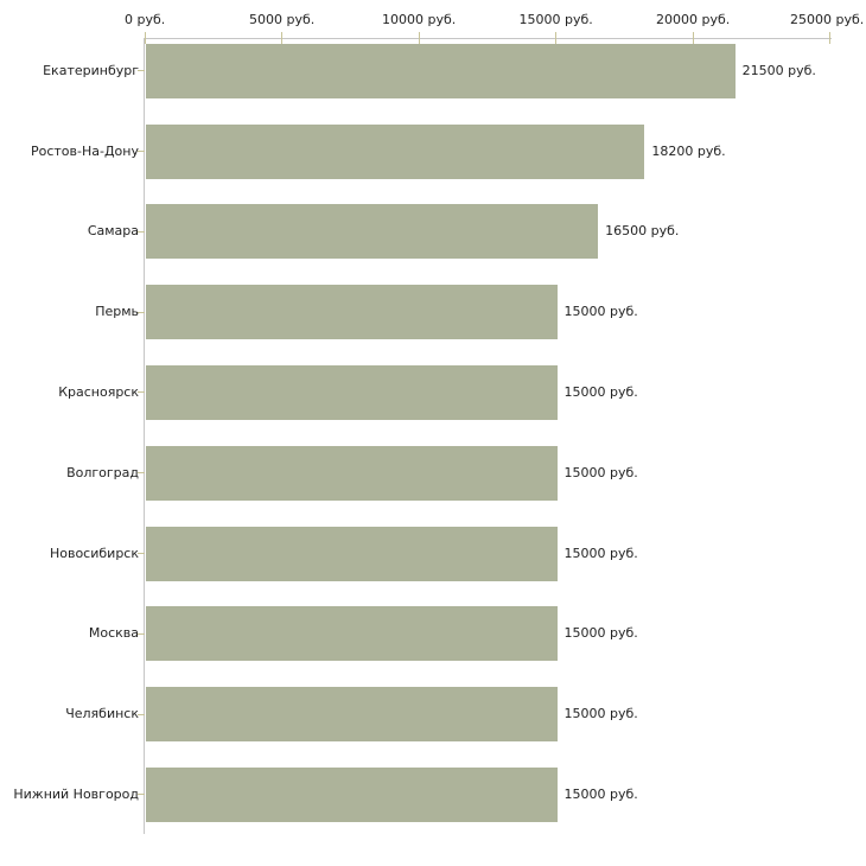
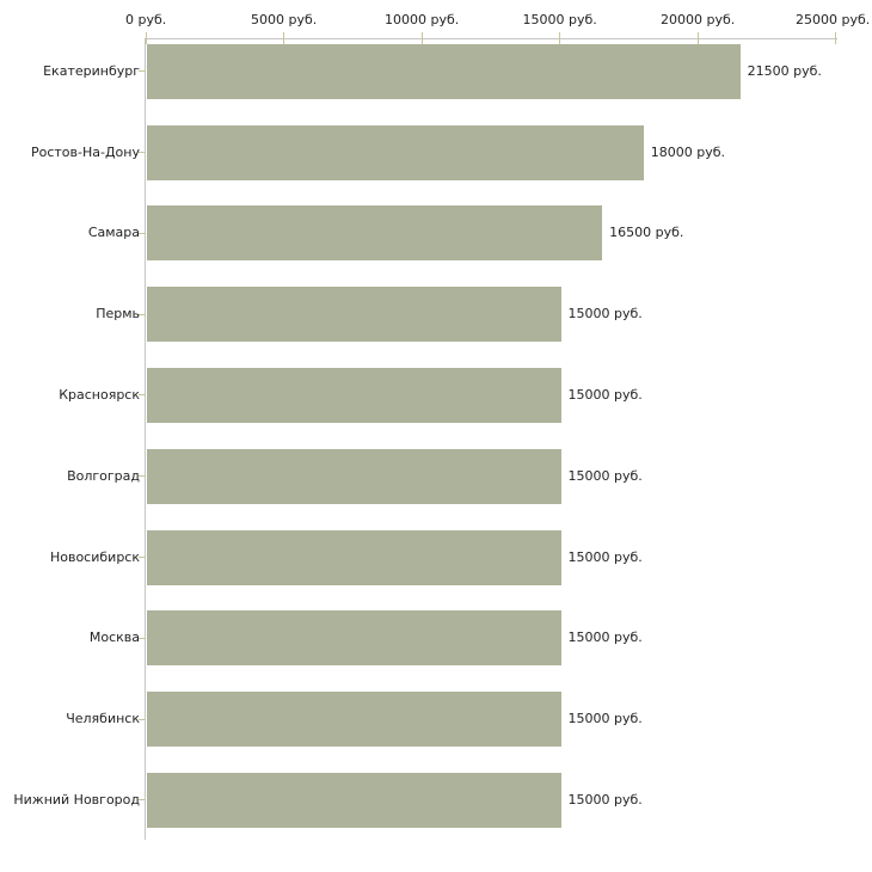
Ростов-На-Дону: 18200 -> 18000
